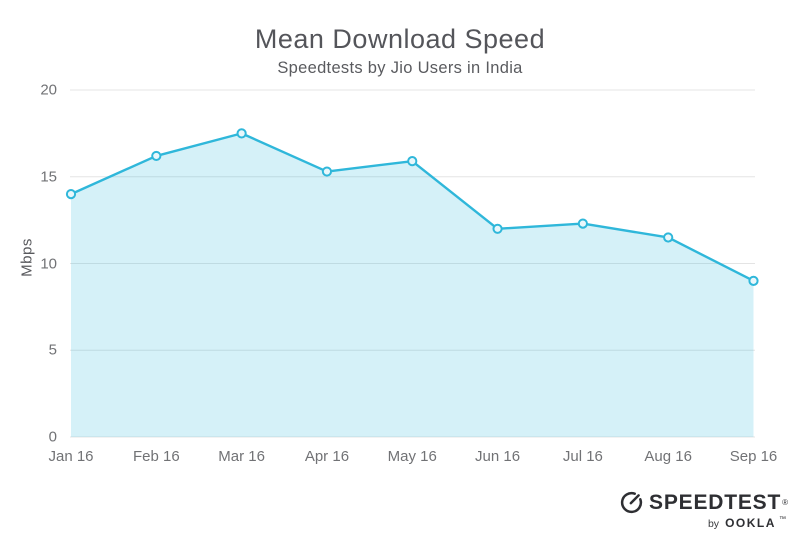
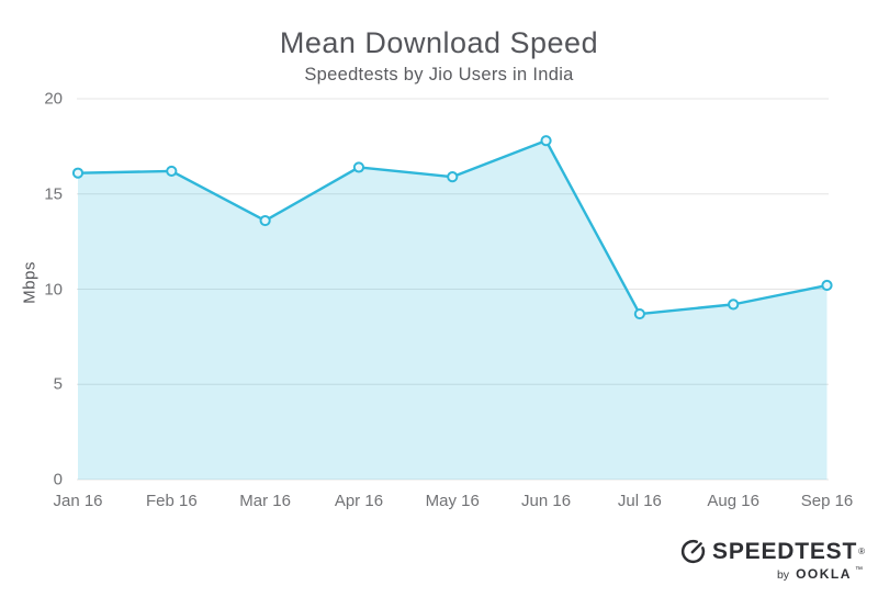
Jan 16: 14.0 -> 16.1
Mar 16: 17.5 -> 13.6
Apr 16: 15.3 -> 16.4
Jun 16: 12.0 -> 17.8
Jul 16: 12.3 -> 8.7
Aug 16: 11.5 -> 9.2
Sep 16: 9.0 -> 10.2
